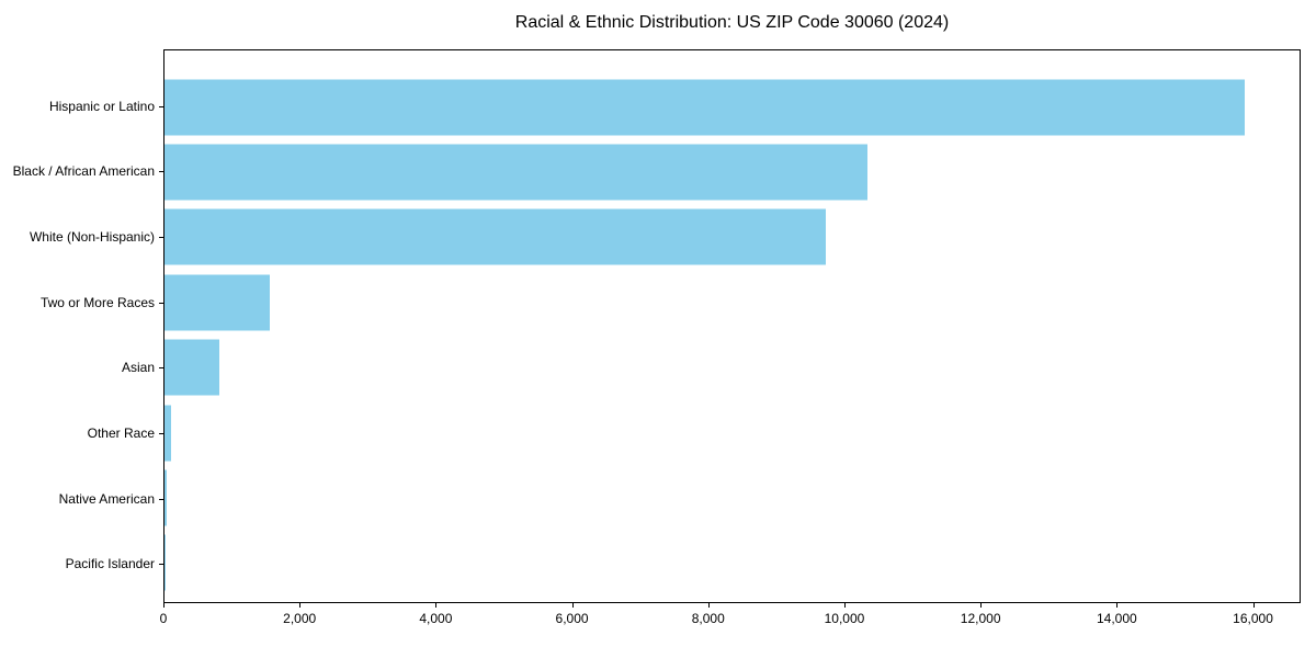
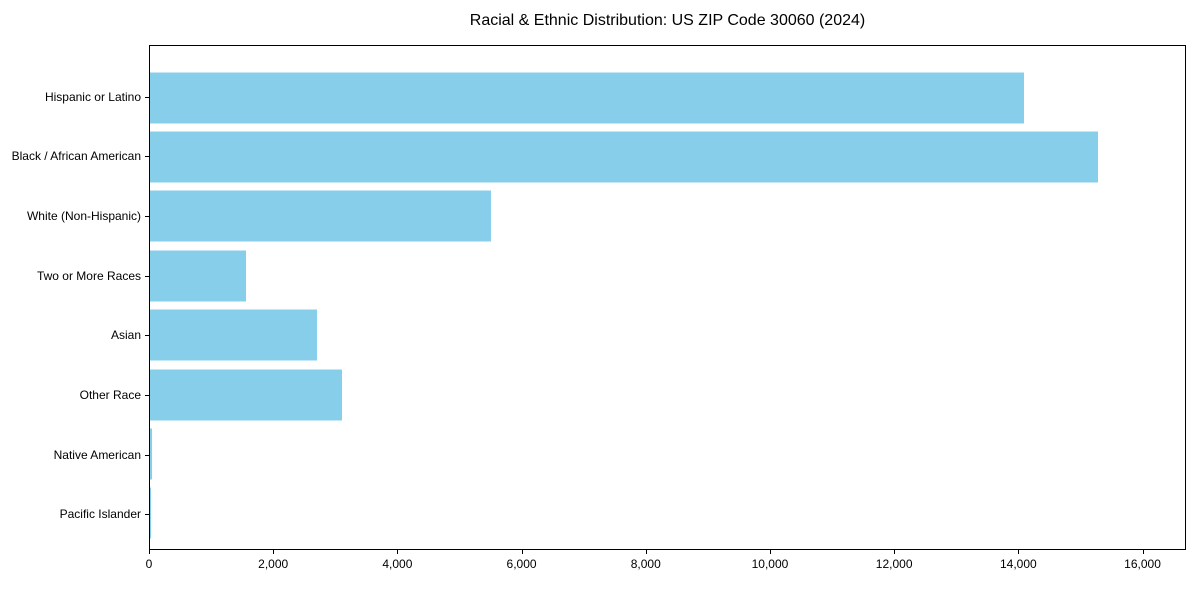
Hispanic or Latino: 15900 -> 14100
Black / African American: 10300 -> 15300
White (Non-Hispanic): 9700 -> 5500
Asian: 800 -> 2700
Other Race: 100 -> 3100
